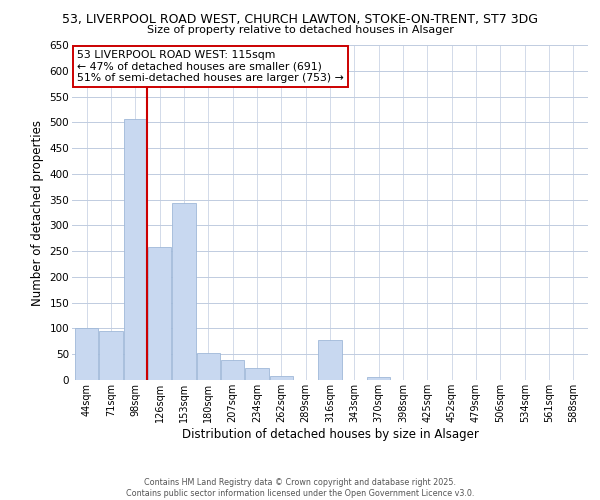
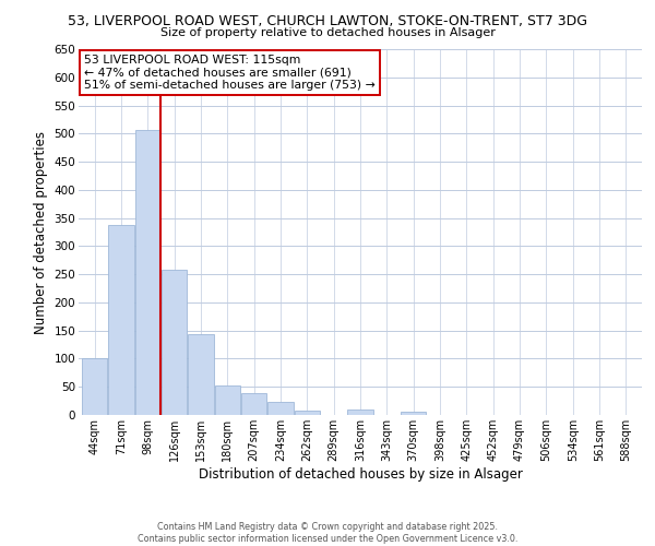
71sqm: 96 -> 338
153sqm: 344 -> 143
316sqm: 78 -> 10
